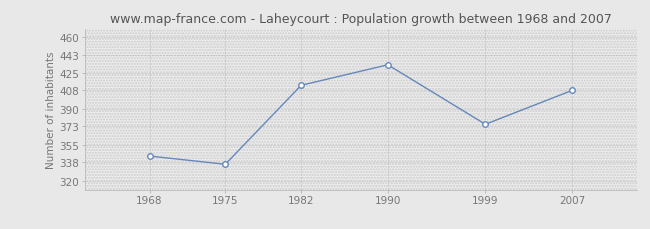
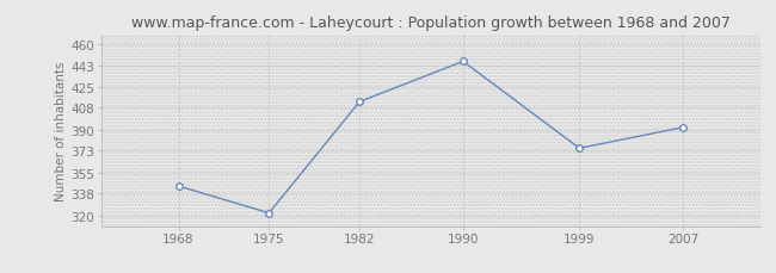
1975: 336 -> 322
1990: 433 -> 446
2007: 408 -> 392
